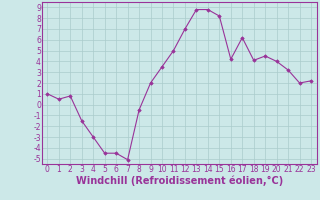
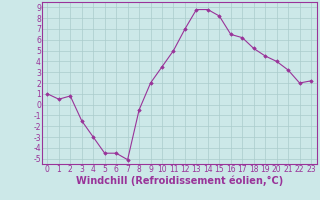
16: 4.2 -> 6.5
18: 4.1 -> 5.2
